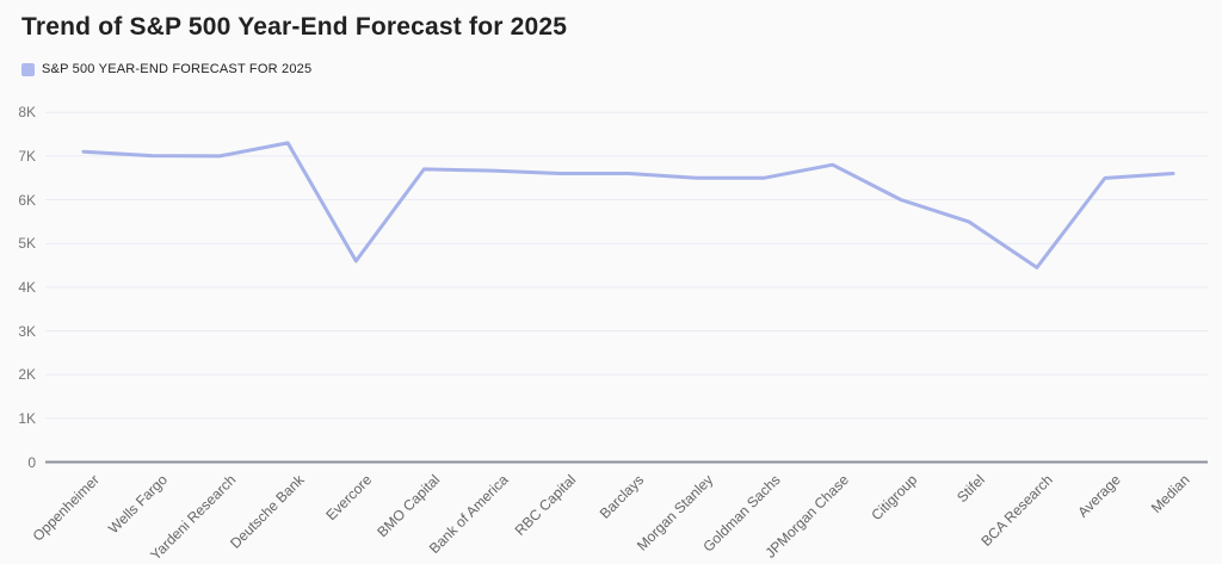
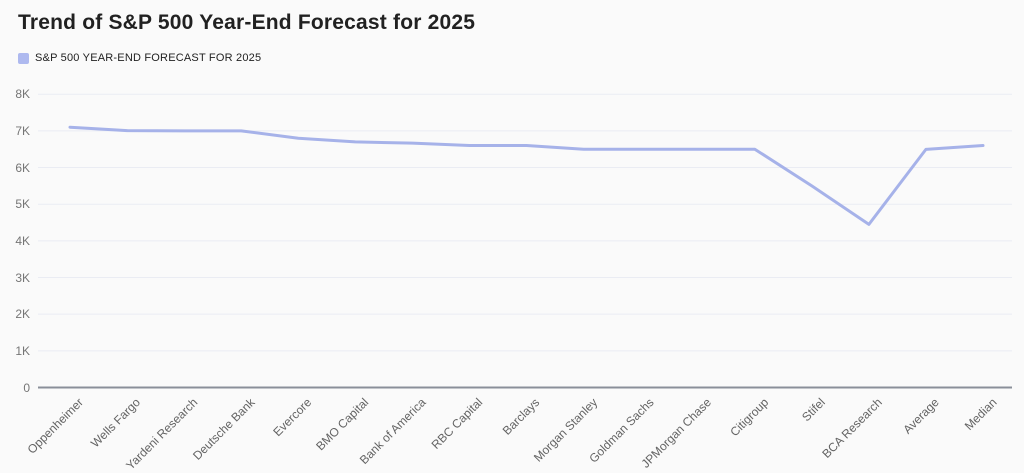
Deutsche Bank: 7.3K -> 7.0K
Evercore: 4.6K -> 6.8K
JPMorgan Chase: 6.8K -> 6.5K
Citigroup: 6.0K -> 6.5K
